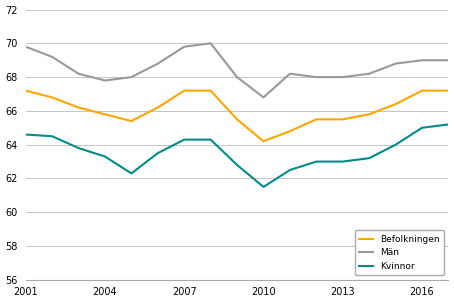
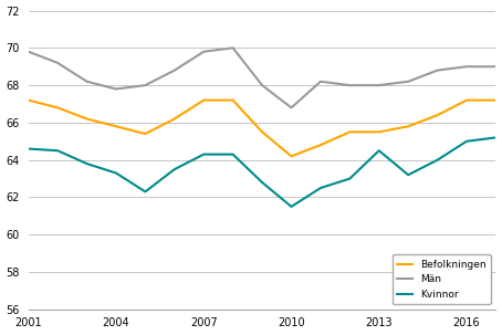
Kvinnor/2013: 63.0 -> 64.5
